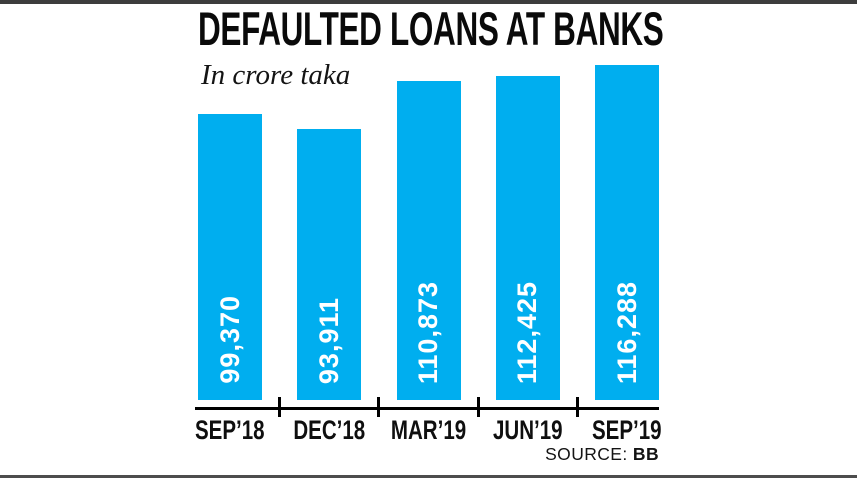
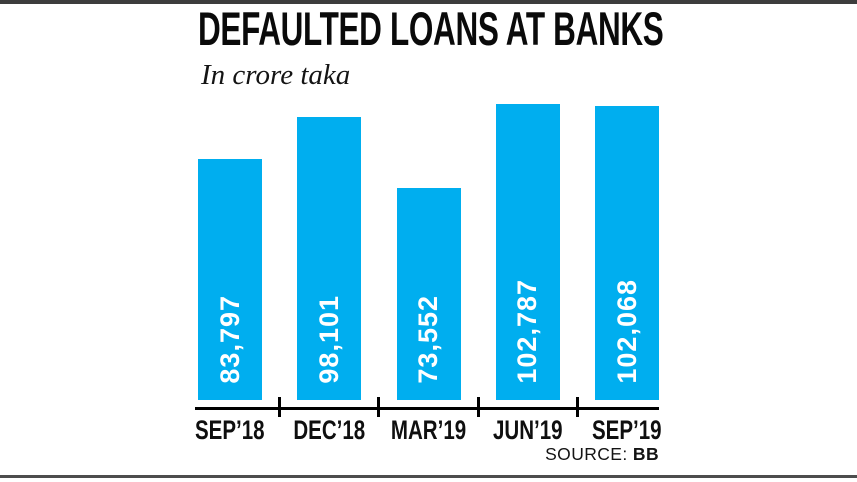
SEP’18: 99,370 -> 83,797
DEC’18: 93,911 -> 98,101
MAR’19: 110,873 -> 73,552
JUN’19: 112,425 -> 102,787
SEP’19: 116,288 -> 102,068
